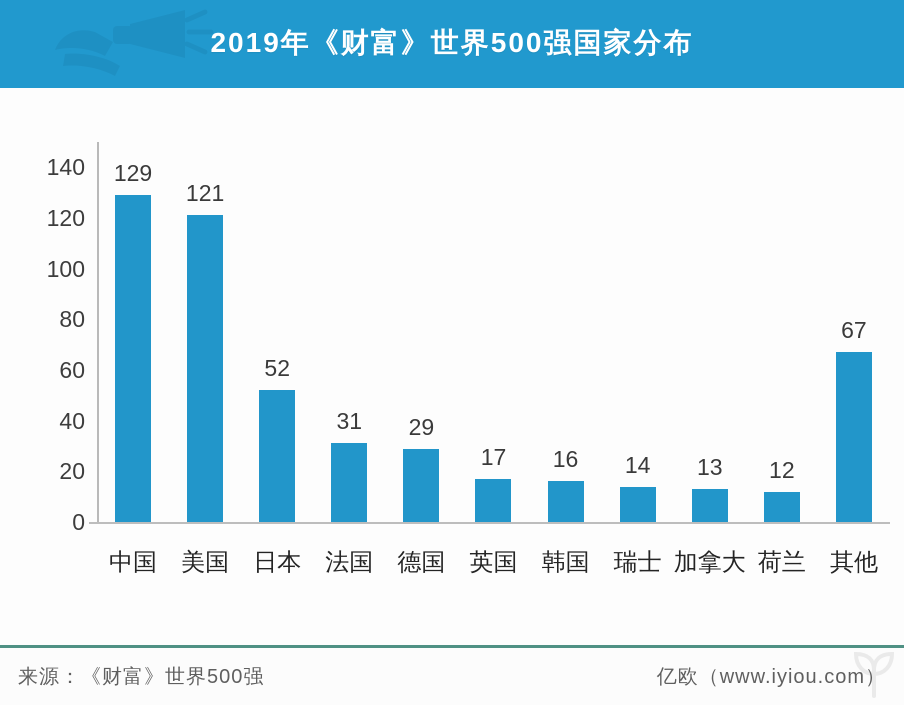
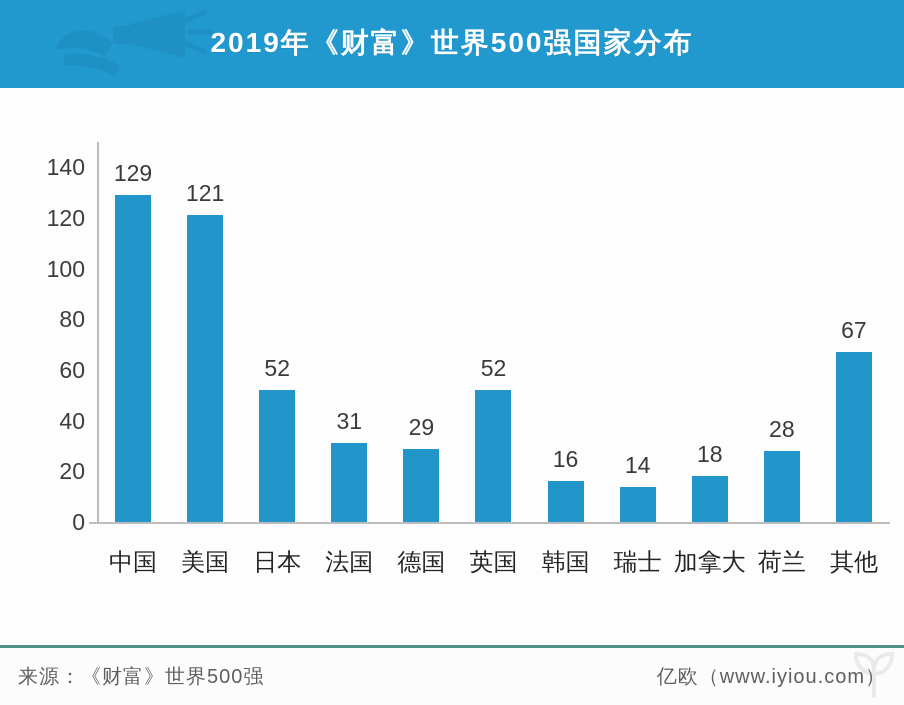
英国: 17 -> 52
加拿大: 13 -> 18
荷兰: 12 -> 28
